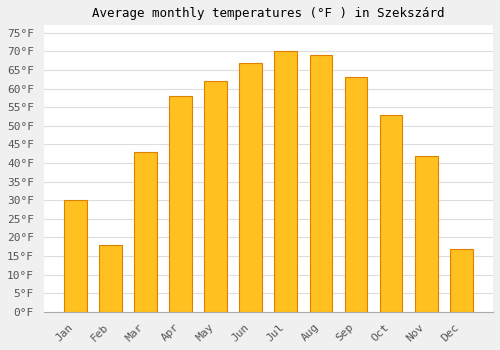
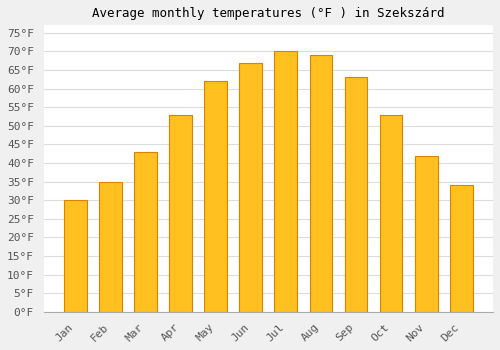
Feb: 18°F -> 35°F
Apr: 58°F -> 53°F
Dec: 17°F -> 34°F
